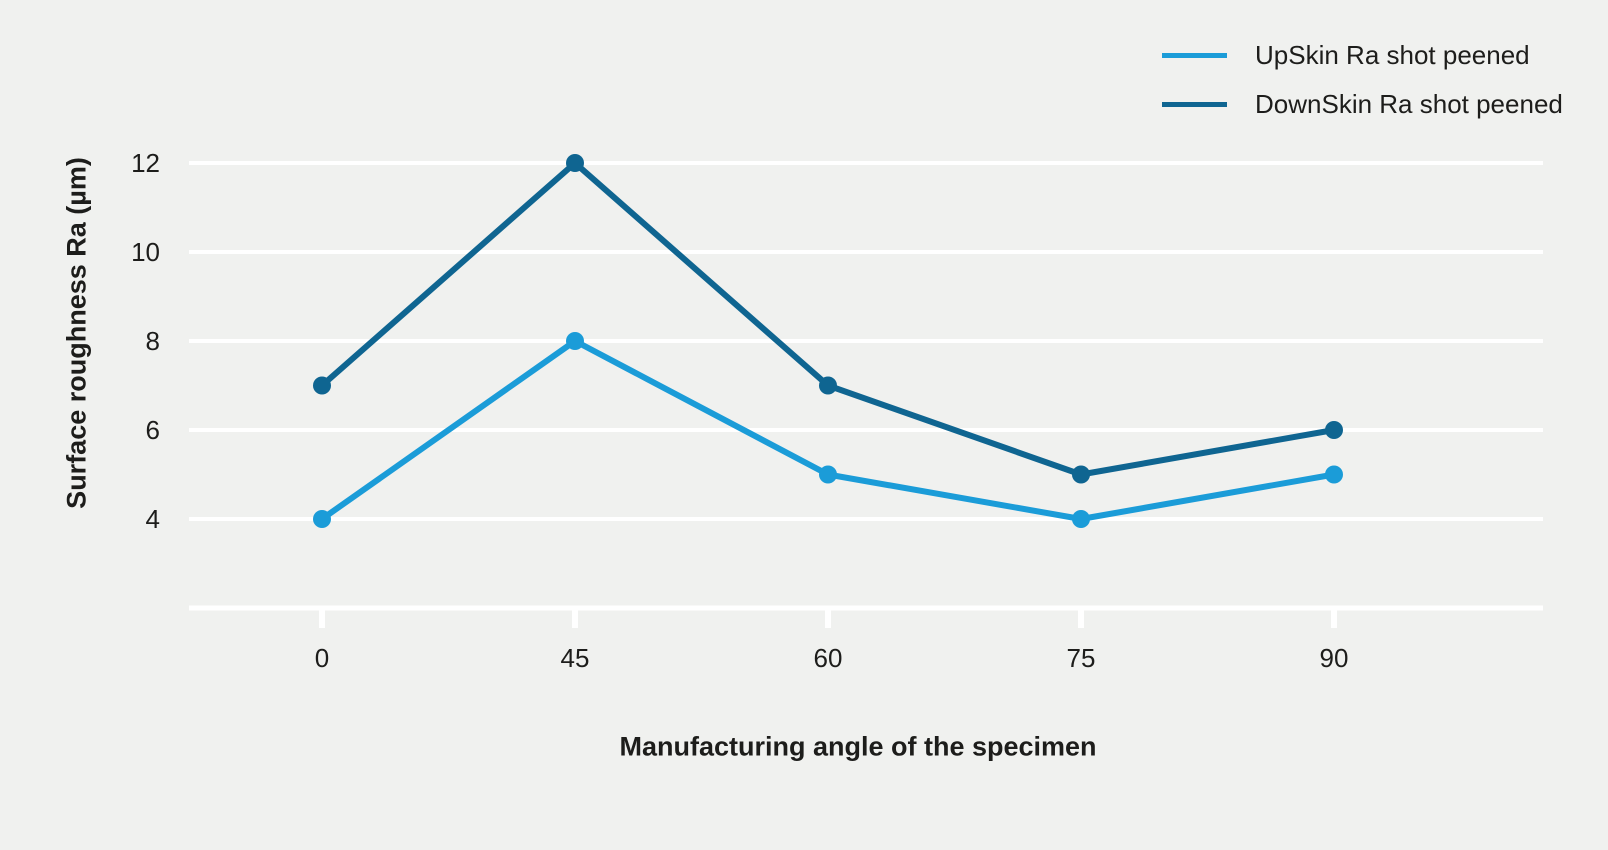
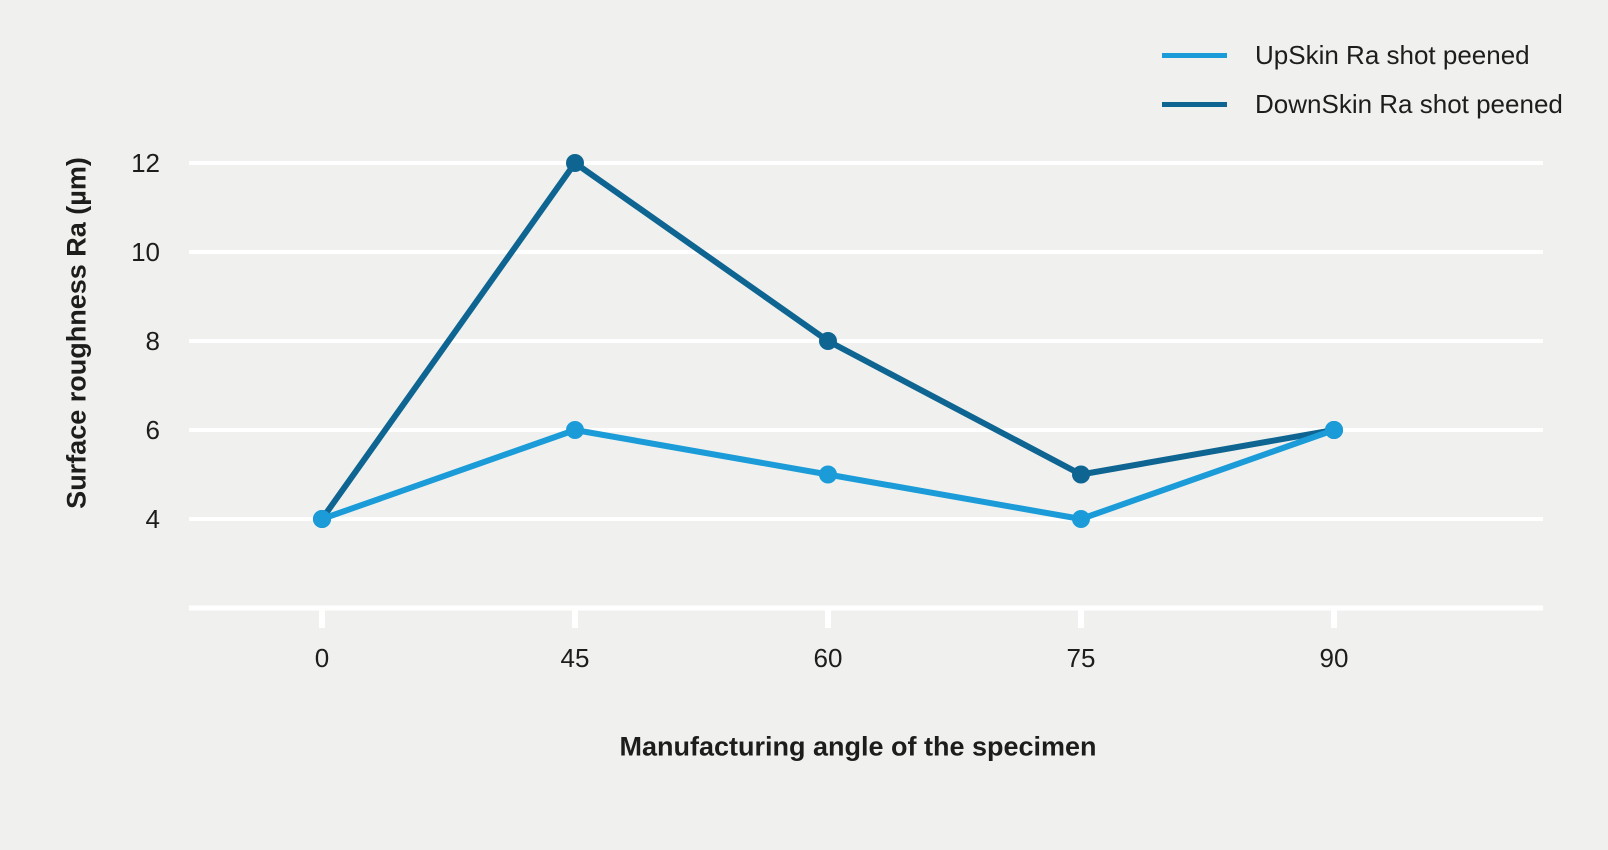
DownSkin Ra shot peened/0: 7 -> 4
UpSkin Ra shot peened/45: 8 -> 6
DownSkin Ra shot peened/60: 7 -> 8
UpSkin Ra shot peened/90: 5 -> 6
